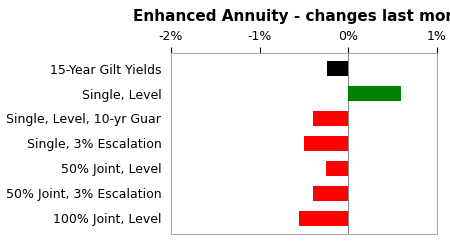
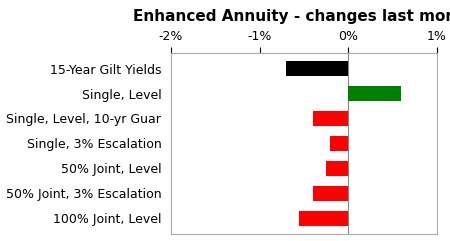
15-Year Gilt Yields: -0.24% -> -0.70%
Single, 3% Escalation: -0.50% -> -0.20%
